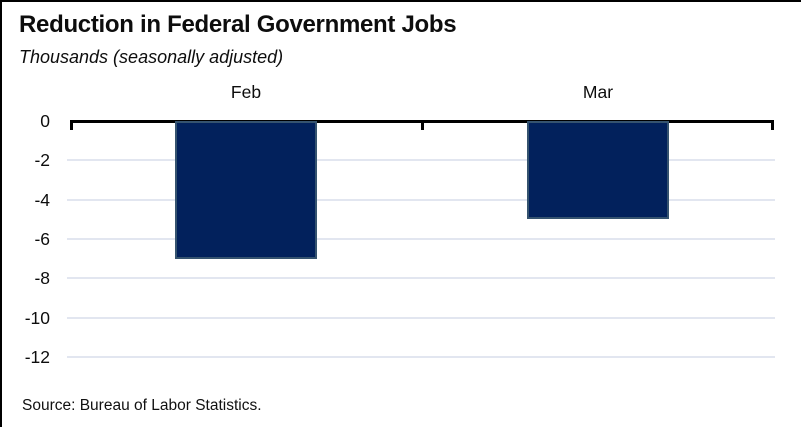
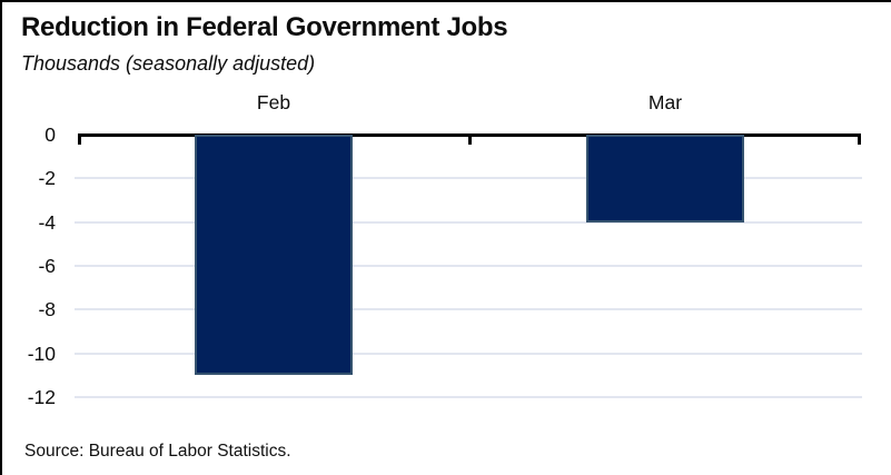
Feb: -7 -> -11
Mar: -5 -> -4
